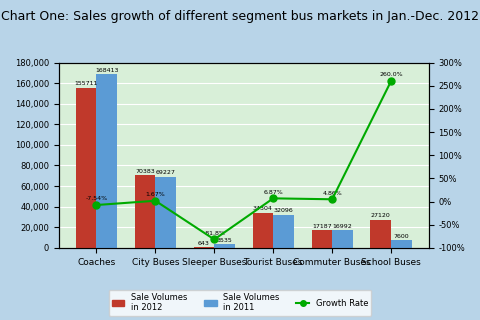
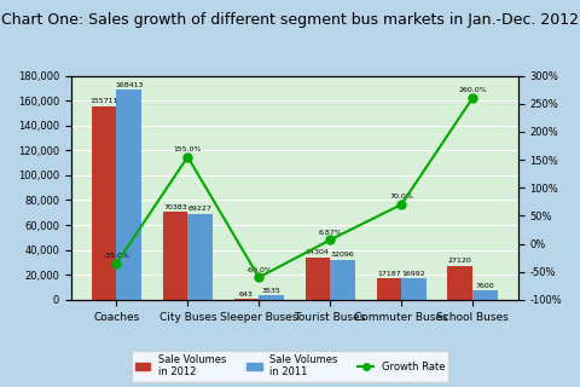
Growth Rate/Coaches: -8% -> -35%
Growth Rate/City Buses: 2% -> 155%
Growth Rate/Sleeper Buses: -82% -> -60%
Growth Rate/Commuter Buses: 5% -> 70%
